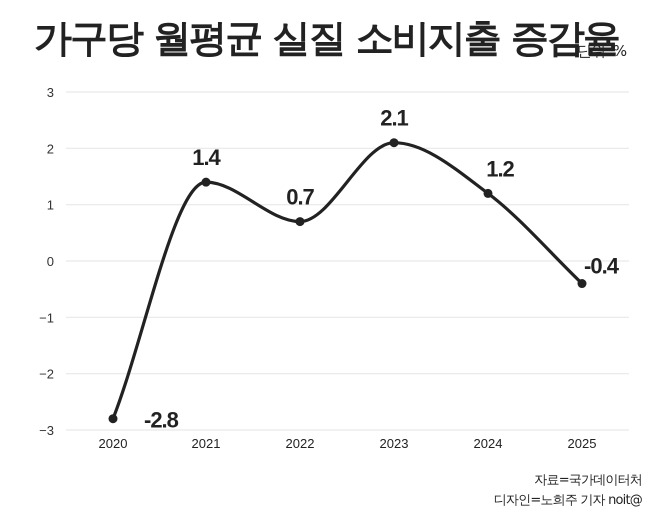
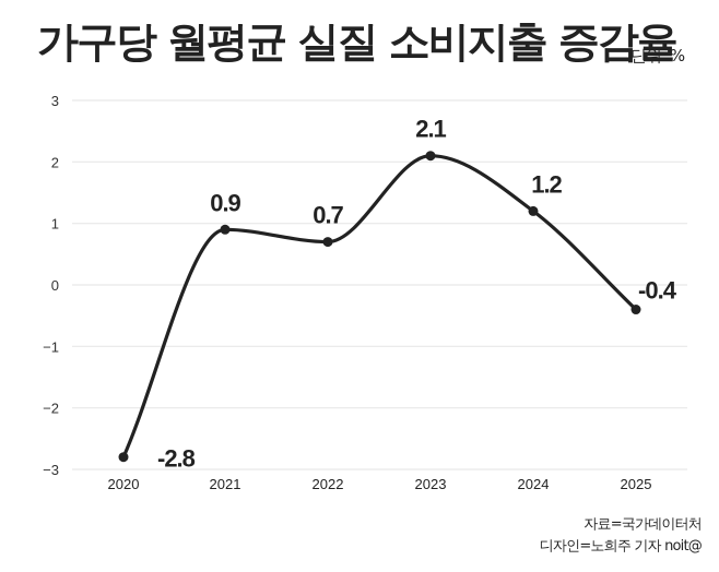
2021: 1.4 -> 0.9
